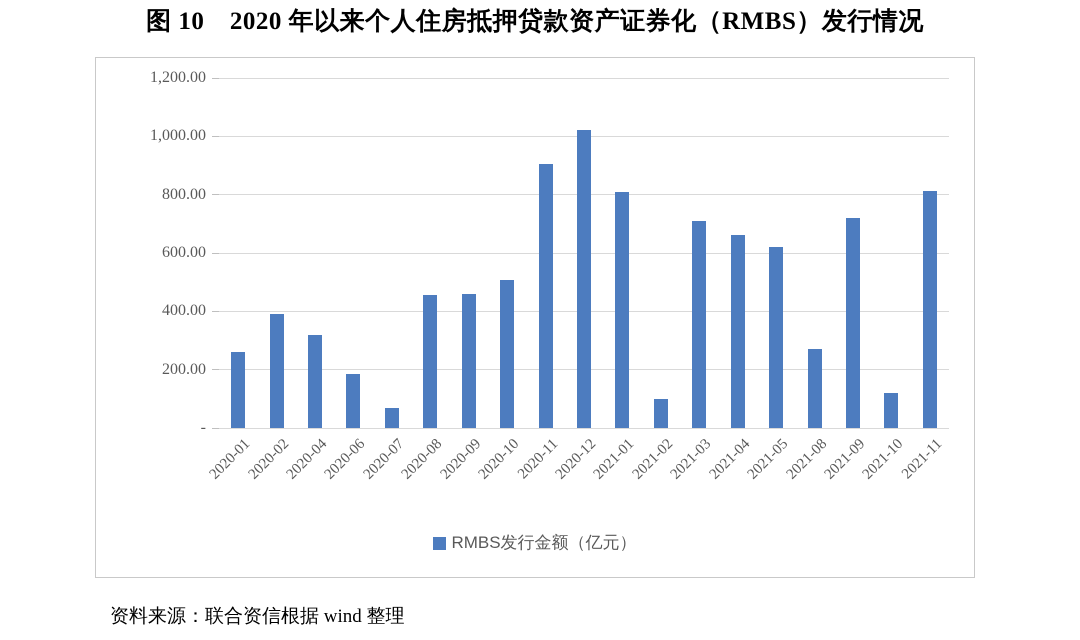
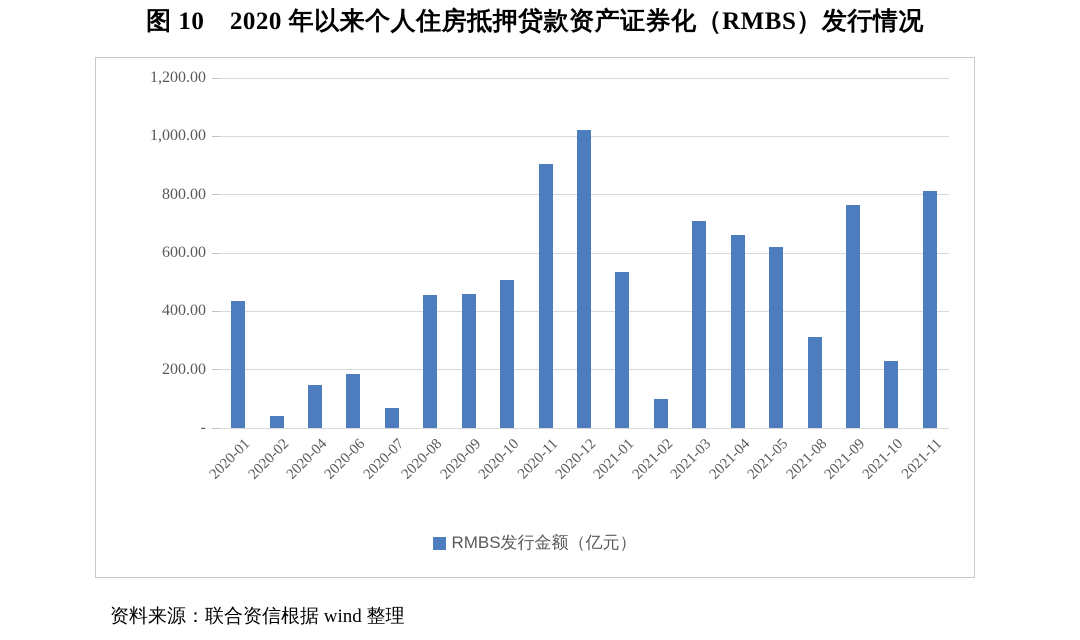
2020-01: 260 -> 440
2020-02: 390 -> 40
2020-04: 320 -> 150
2021-01: 810 -> 540
2021-08: 270 -> 310
2021-09: 720 -> 770
2021-10: 120 -> 230
